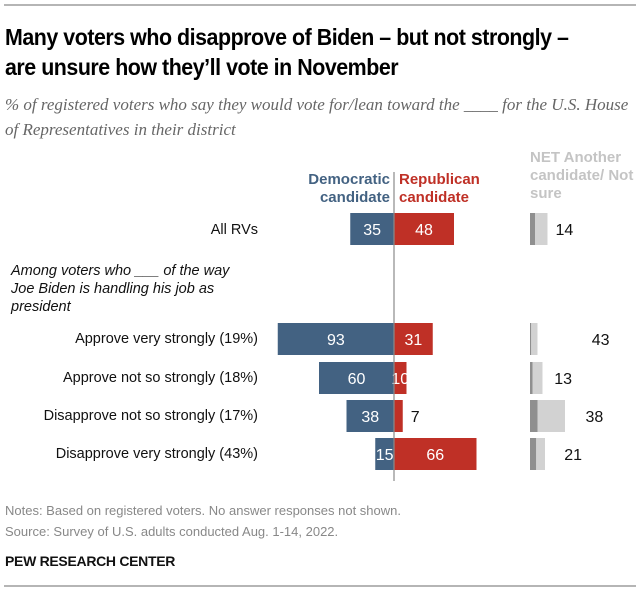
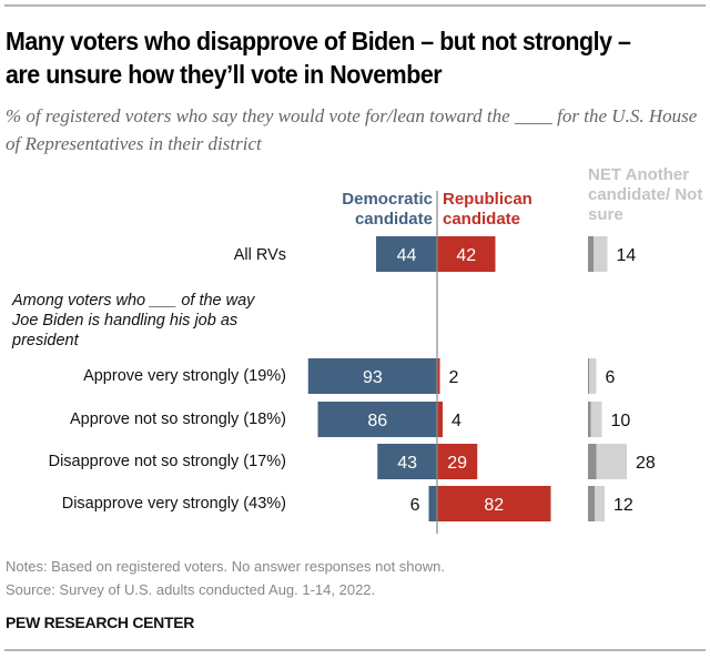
Democratic candidate/All RVs: 35 -> 44
Republican candidate/All RVs: 48 -> 42
Republican candidate/Approve very strongly (19%): 31 -> 2
NET Another candidate/Not sure/Approve very strongly (19%): 43 -> 6
Democratic candidate/Approve not so strongly (18%): 60 -> 86
Republican candidate/Approve not so strongly (18%): 10 -> 4
NET Another candidate/Not sure/Approve not so strongly (18%): 13 -> 10
Democratic candidate/Disapprove not so strongly (17%): 38 -> 43
Republican candidate/Disapprove not so strongly (17%): 7 -> 29
NET Another candidate/Not sure/Disapprove not so strongly (17%): 38 -> 28
Democratic candidate/Disapprove very strongly (43%): 15 -> 6
Republican candidate/Disapprove very strongly (43%): 66 -> 82
NET Another candidate/Not sure/Disapprove very strongly (43%): 21 -> 12
